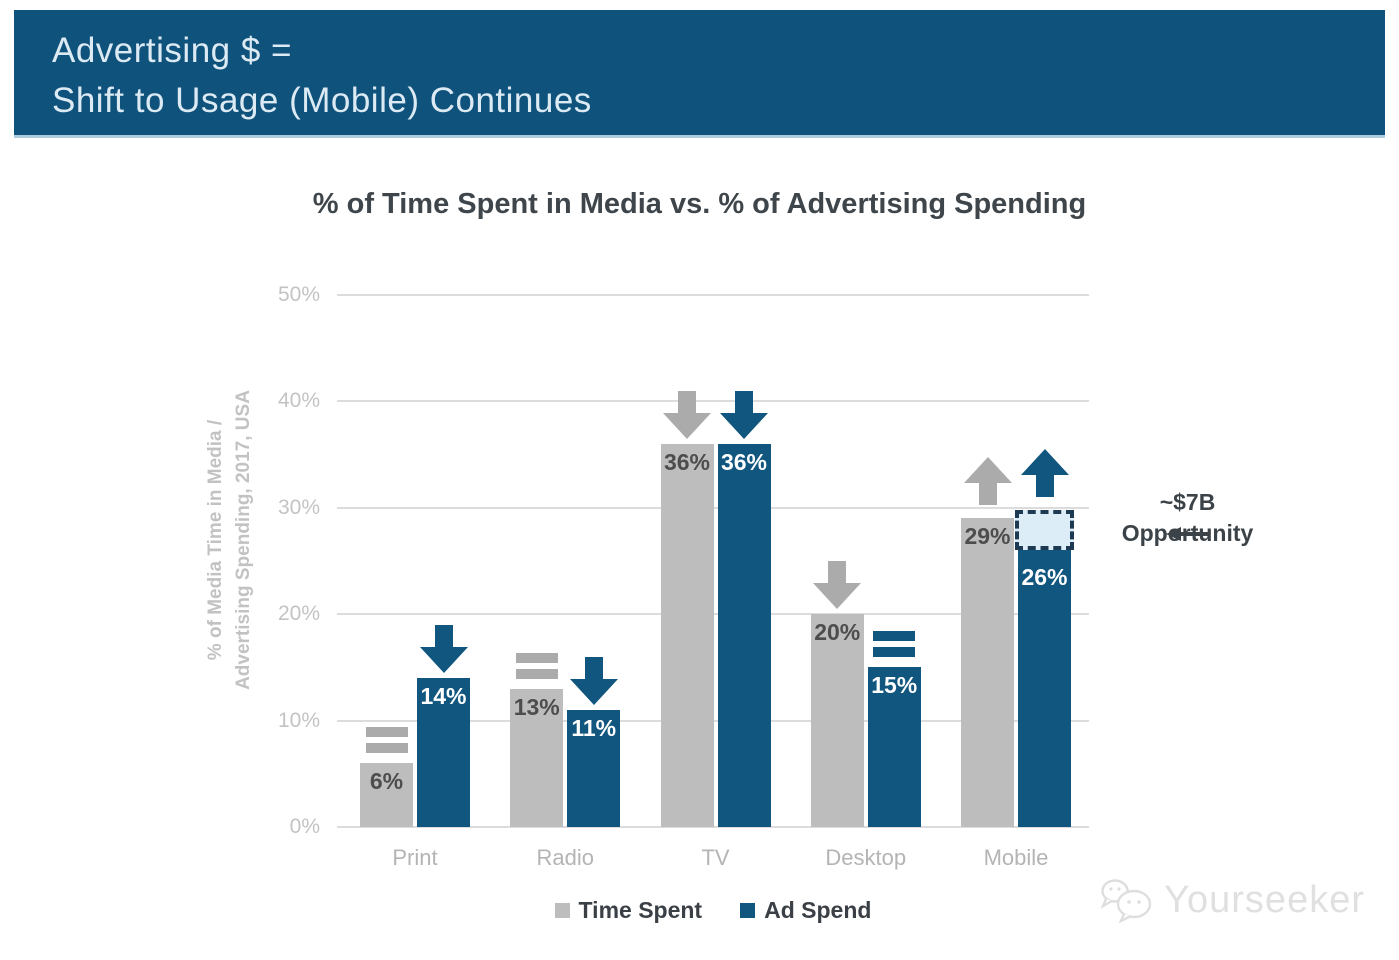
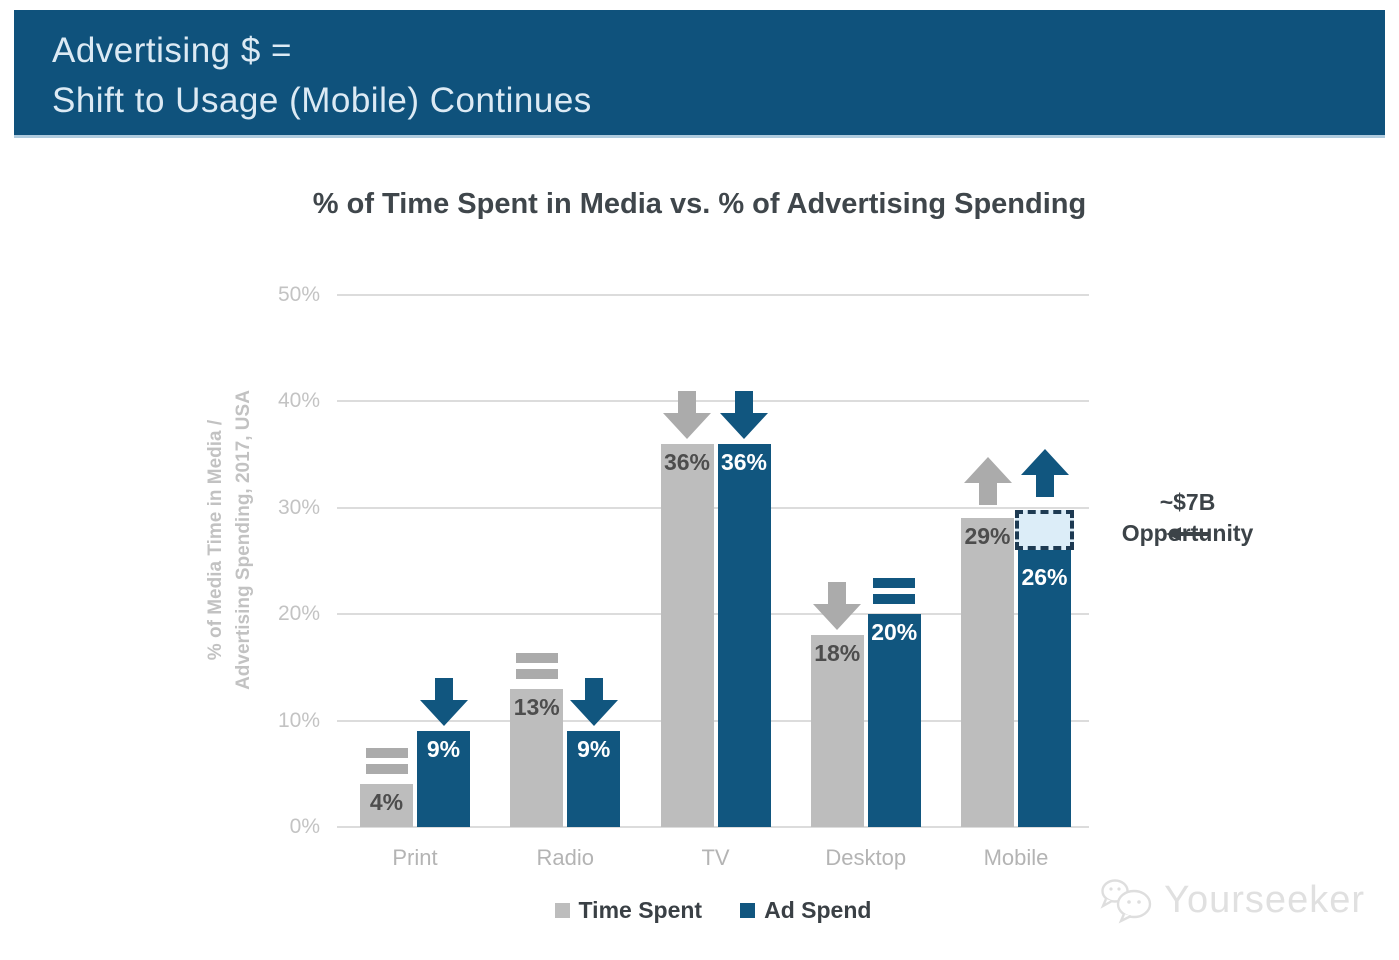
Time Spent/Print: 6% -> 4%
Ad Spend/Print: 14% -> 9%
Ad Spend/Radio: 11% -> 9%
Time Spent/Desktop: 20% -> 18%
Ad Spend/Desktop: 15% -> 20%
